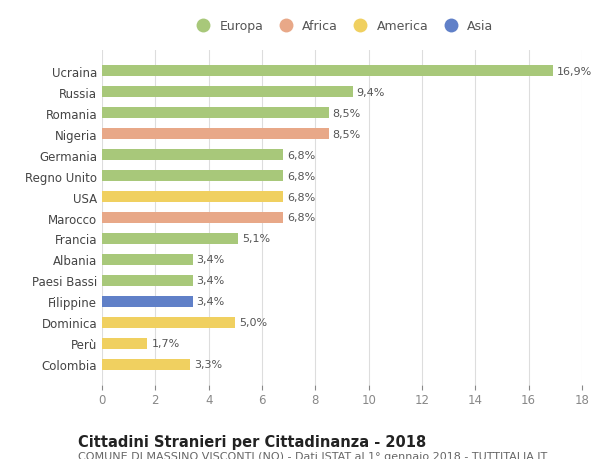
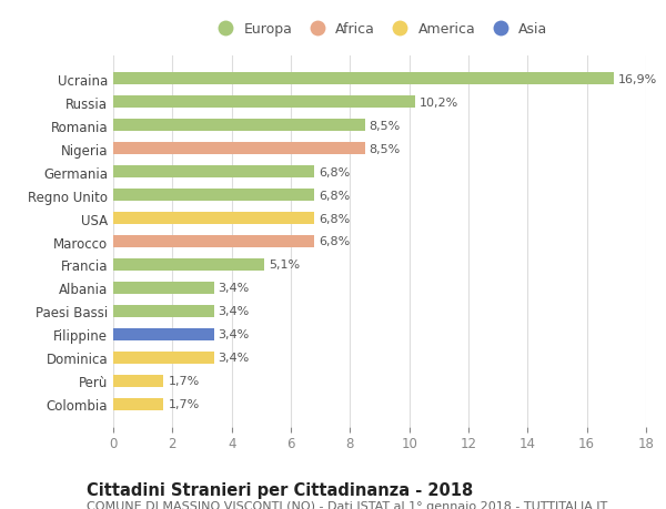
Russia: 9,4% -> 10,2%
Dominica: 5,0% -> 3,4%
Colombia: 3,3% -> 1,7%
